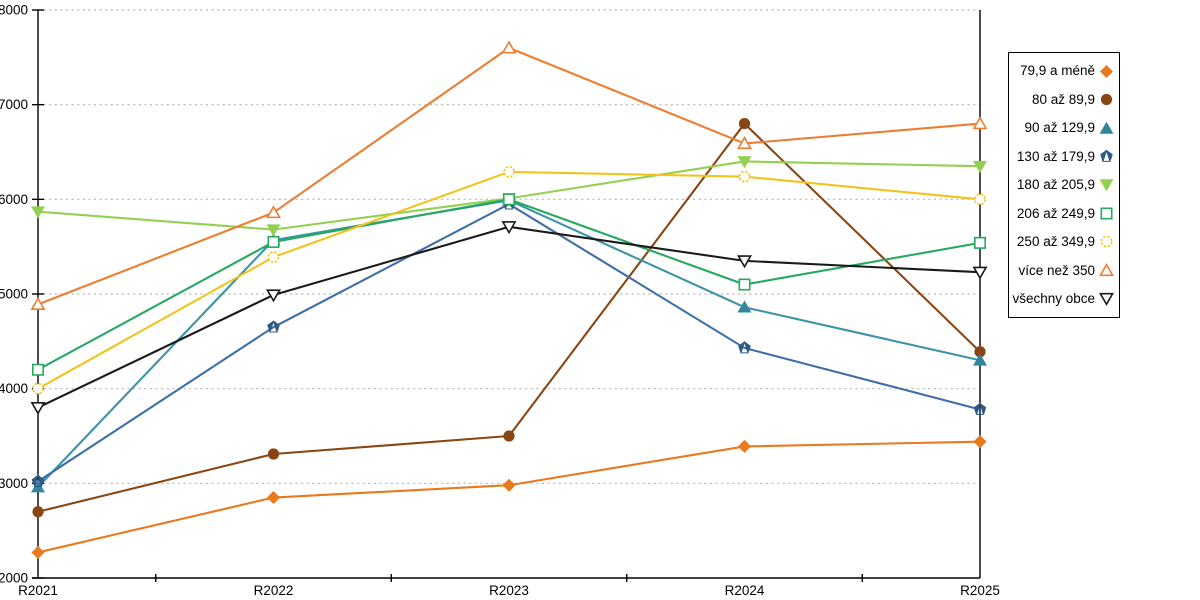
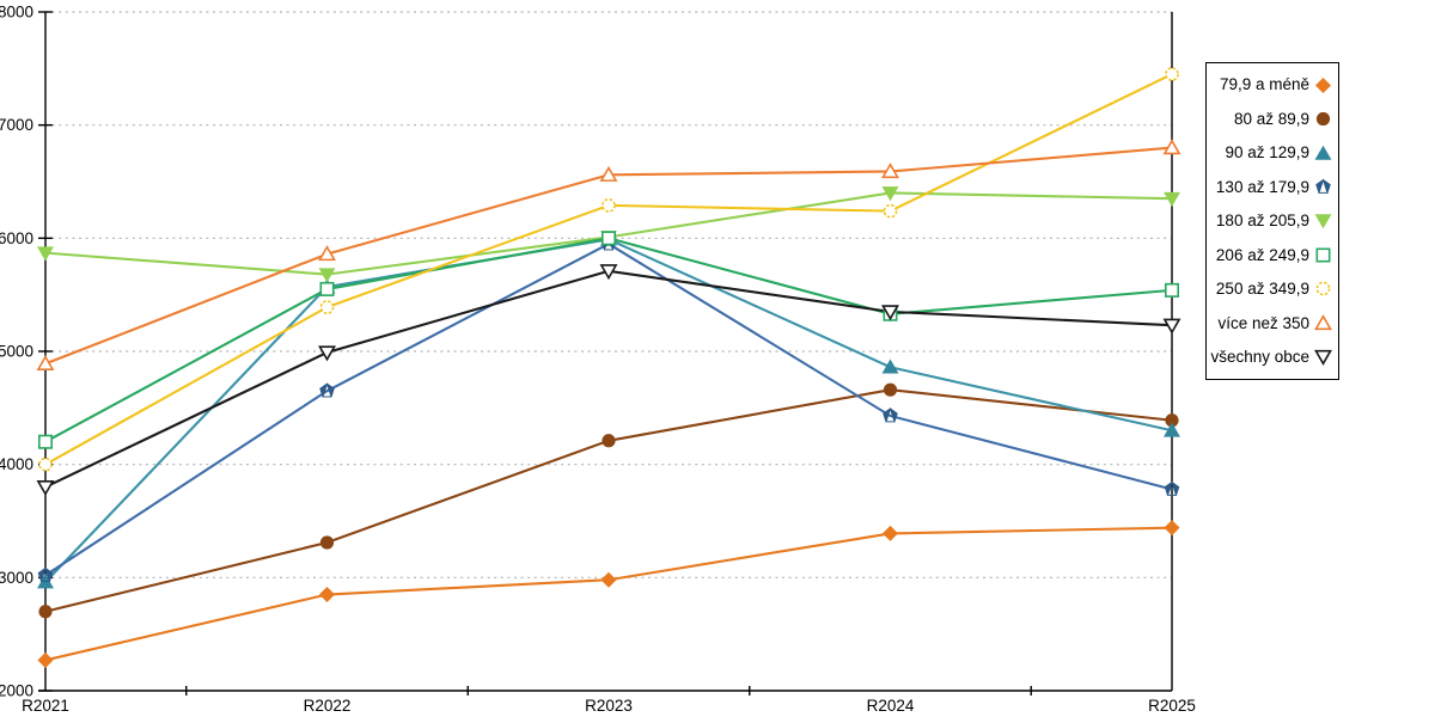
80 až 89,9/R2023: 3500 -> 4200
více než 350/R2023: 7600 -> 6600
80 až 89,9/R2024: 6800 -> 4700
206 až 249,9/R2024: 5100 -> 5300
250 až 349,9/R2025: 6000 -> 7400
